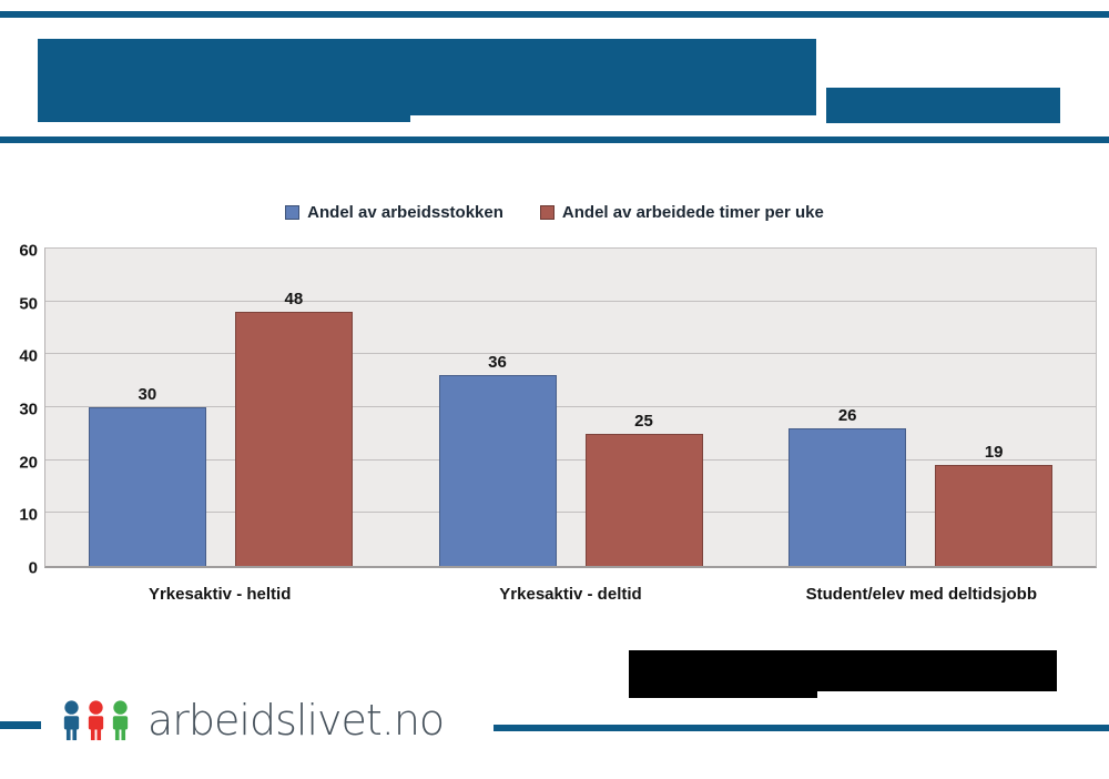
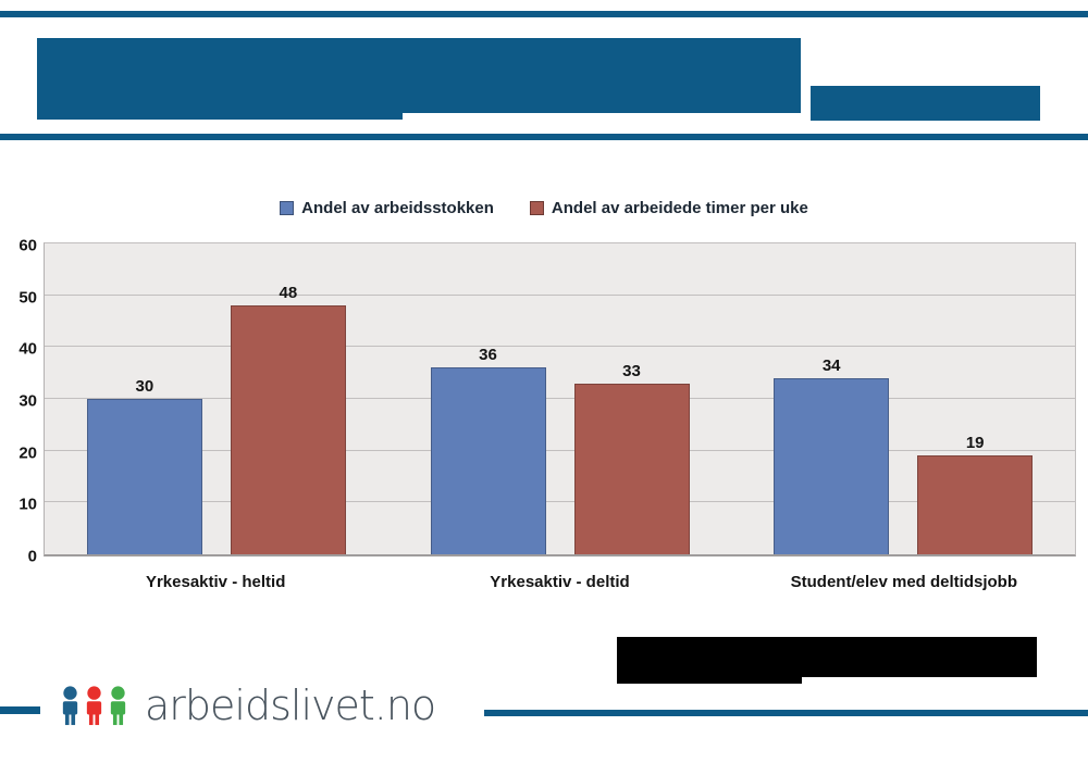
Andel av arbeidede timer per uke/Yrkesaktiv - deltid: 25 -> 33
Andel av arbeidsstokken/Student/elev med deltidsjobb: 26 -> 34
